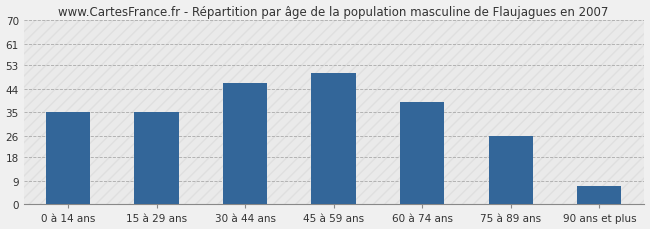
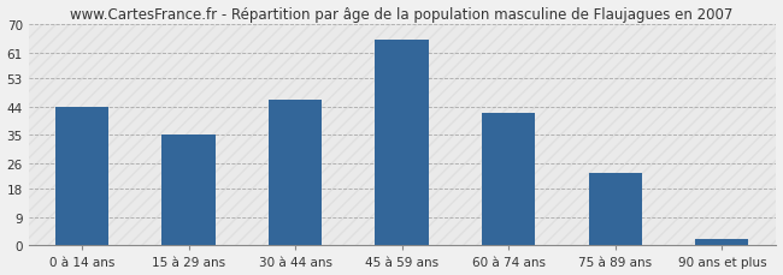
0 à 14 ans: 35 -> 44
45 à 59 ans: 50 -> 65
60 à 74 ans: 39 -> 42
75 à 89 ans: 26 -> 23
90 ans et plus: 7 -> 2
